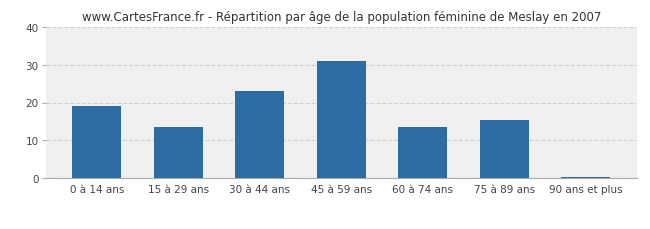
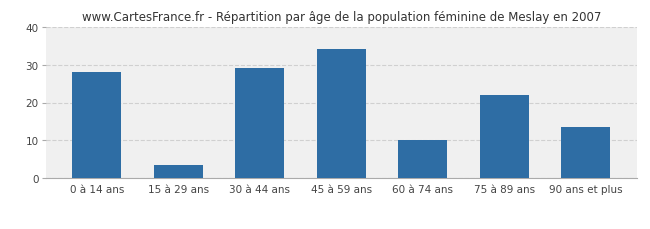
0 à 14 ans: 19.0 -> 28.0
15 à 29 ans: 13.5 -> 3.5
30 à 44 ans: 23.0 -> 29.0
45 à 59 ans: 31.0 -> 34.0
60 à 74 ans: 13.5 -> 10.0
75 à 89 ans: 15.5 -> 22.0
90 ans et plus: 0.5 -> 13.5
